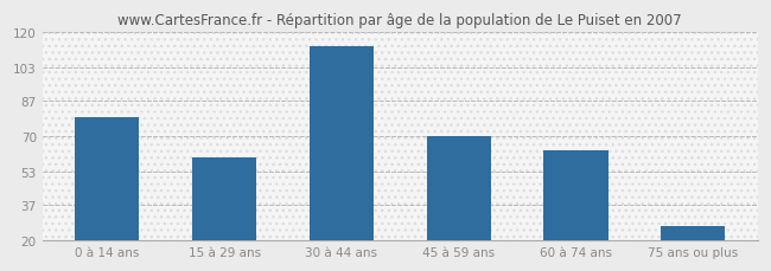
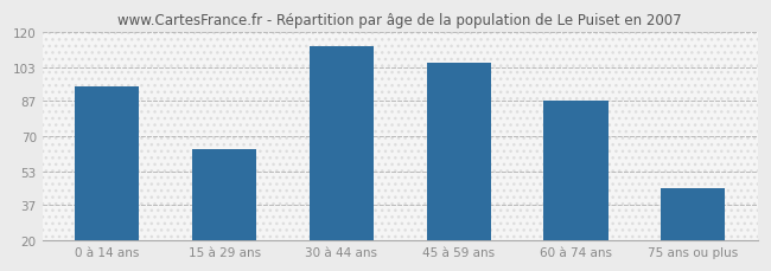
0 à 14 ans: 79 -> 94
15 à 29 ans: 60 -> 64
45 à 59 ans: 70 -> 105
60 à 74 ans: 63 -> 87
75 ans ou plus: 27 -> 45
